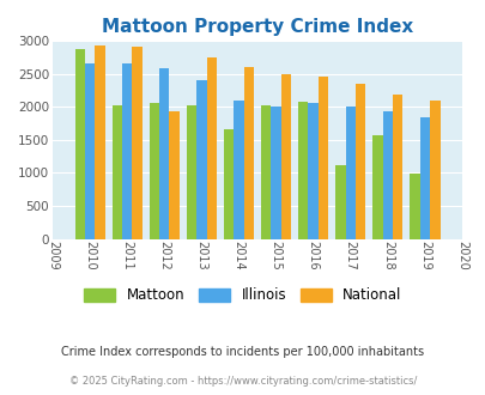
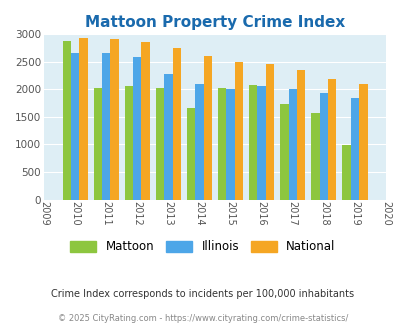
National/2012: 1940 -> 2850
Illinois/2013: 2400 -> 2270
Mattoon/2017: 1120 -> 1740
